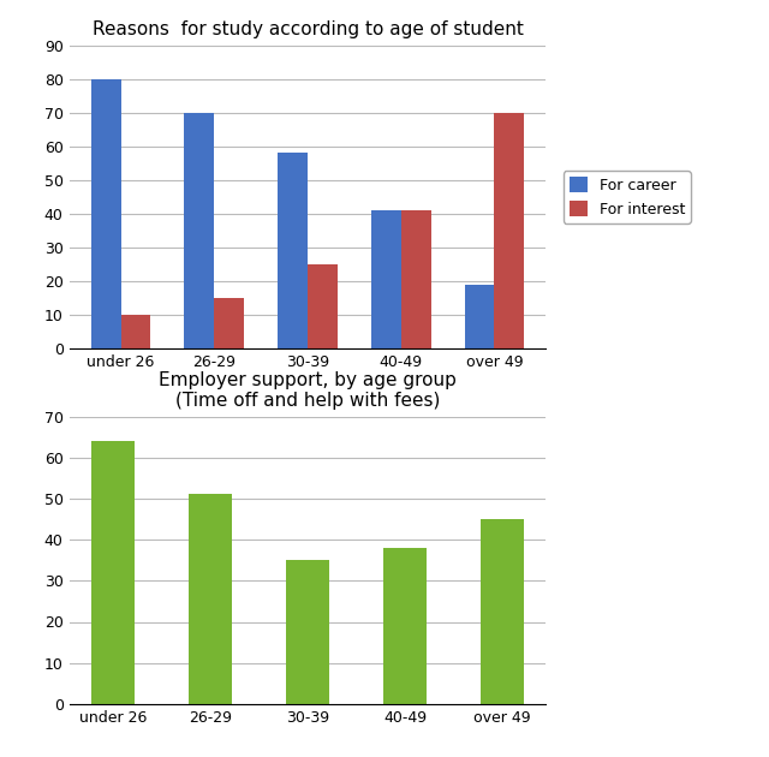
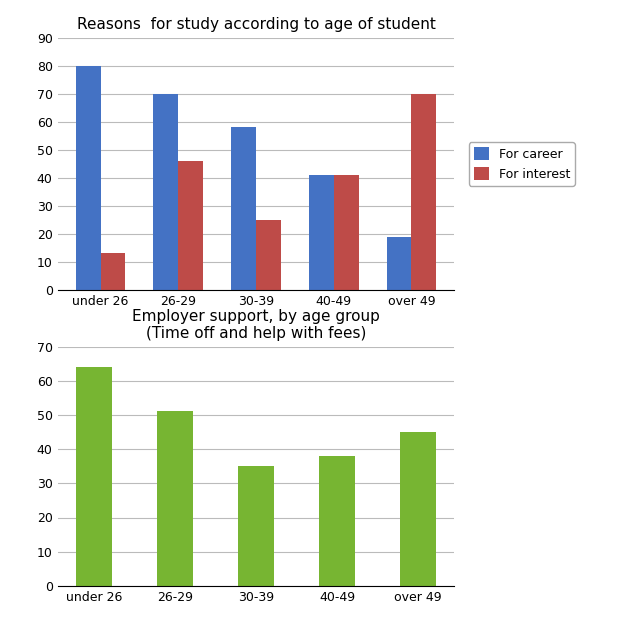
Reasons for study according to age of student/For interest/under 26: 10 -> 13
Reasons for study according to age of student/For interest/26-29: 15 -> 46
